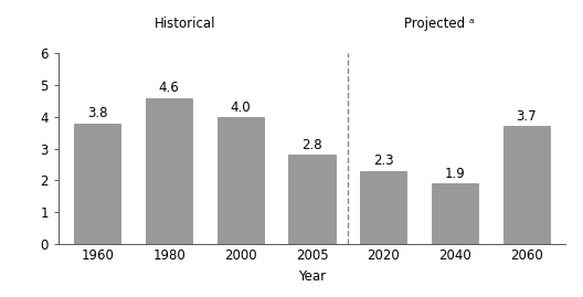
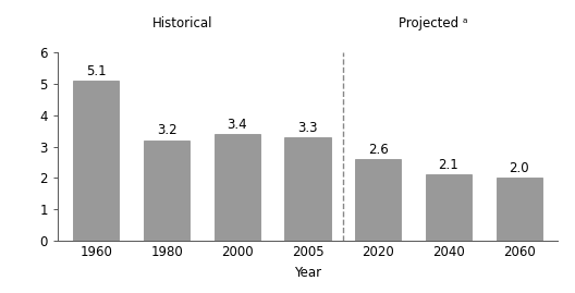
1960: 3.8 -> 5.1
1980: 4.6 -> 3.2
2000: 4.0 -> 3.4
2005: 2.8 -> 3.3
2020: 2.3 -> 2.6
2040: 1.9 -> 2.1
2060: 3.7 -> 2.0
